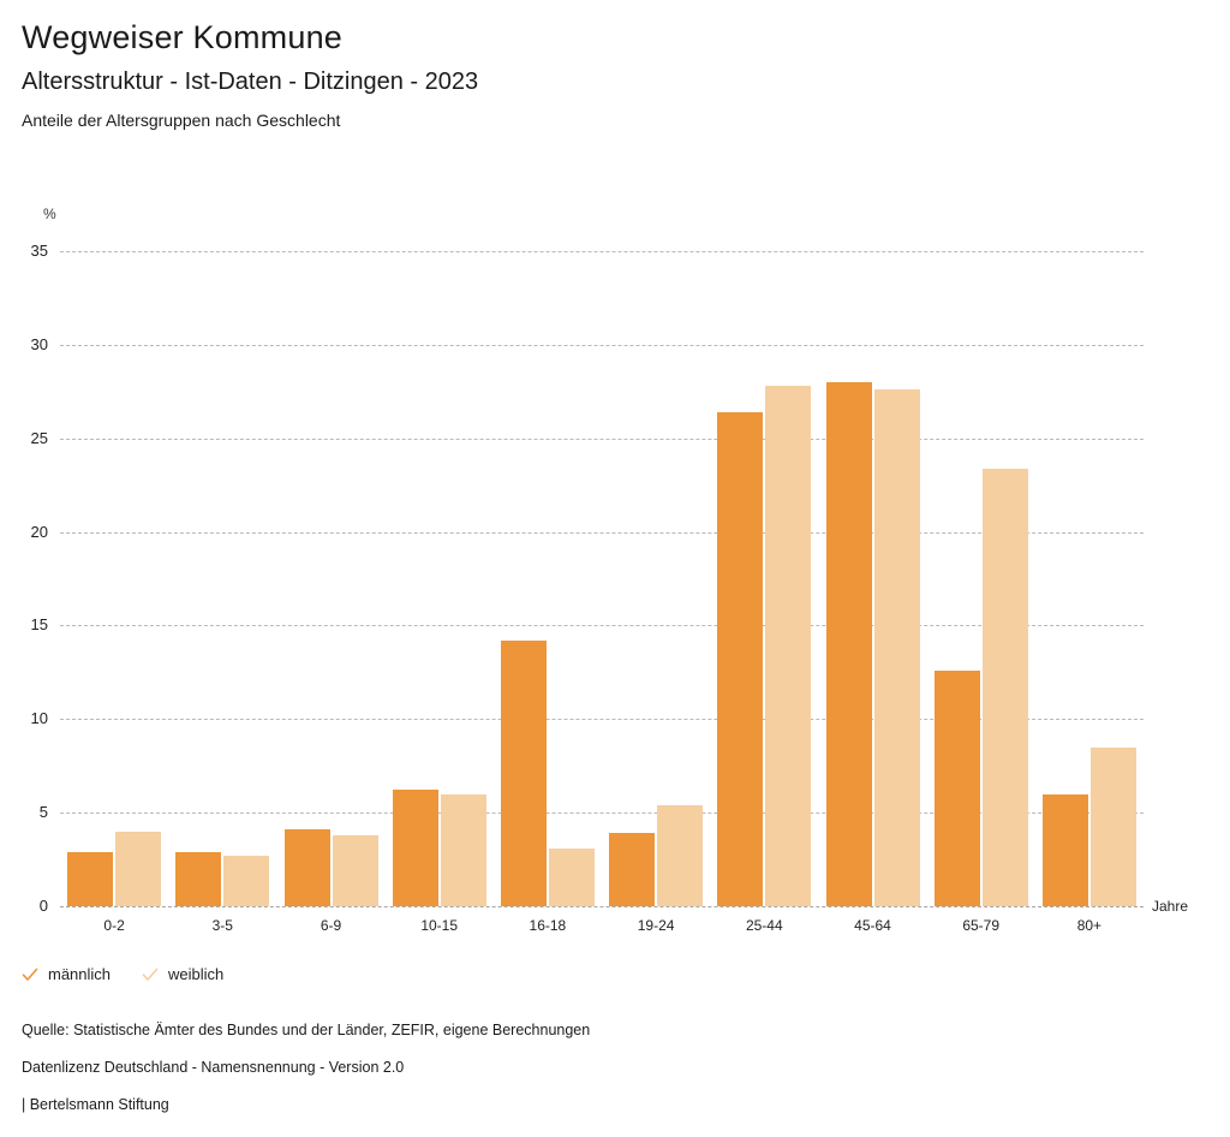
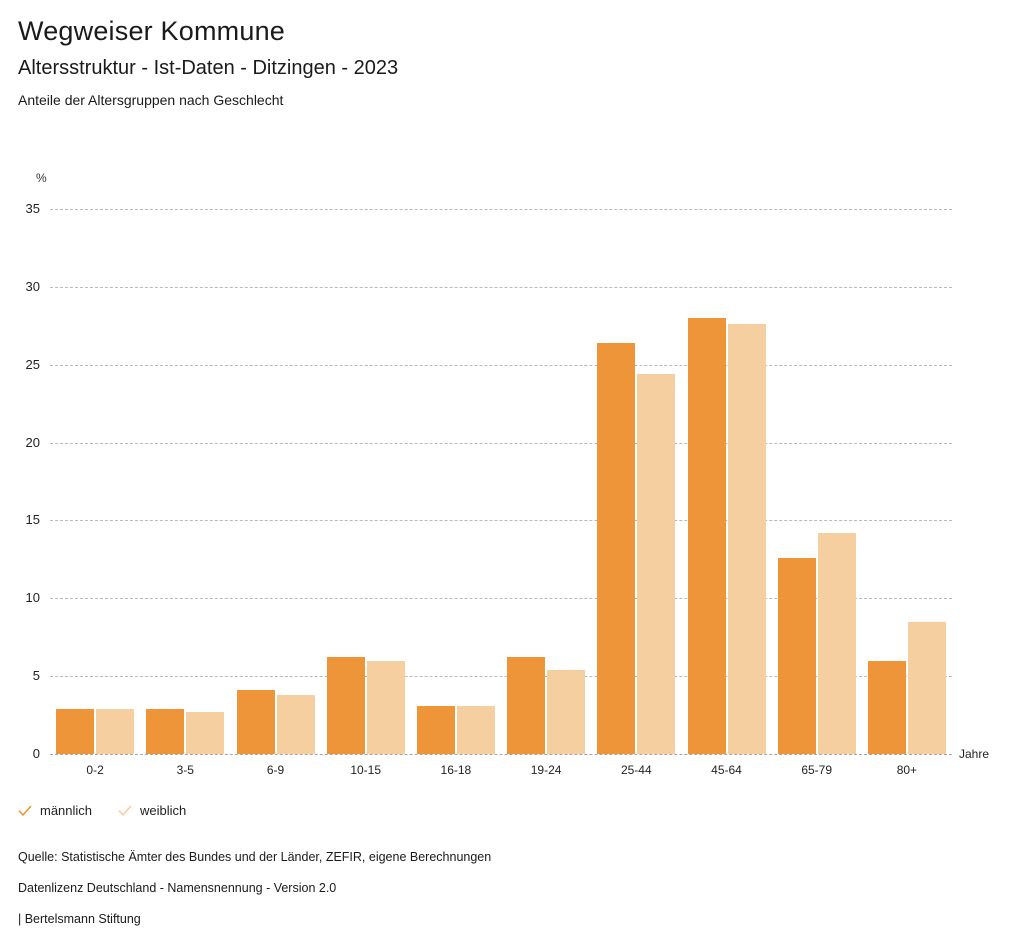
weiblich/0-2: 4.0 -> 2.9
männlich/16-18: 14.2 -> 3.1
männlich/19-24: 3.9 -> 6.2
weiblich/25-44: 27.8 -> 24.4
weiblich/65-79: 23.4 -> 14.2
